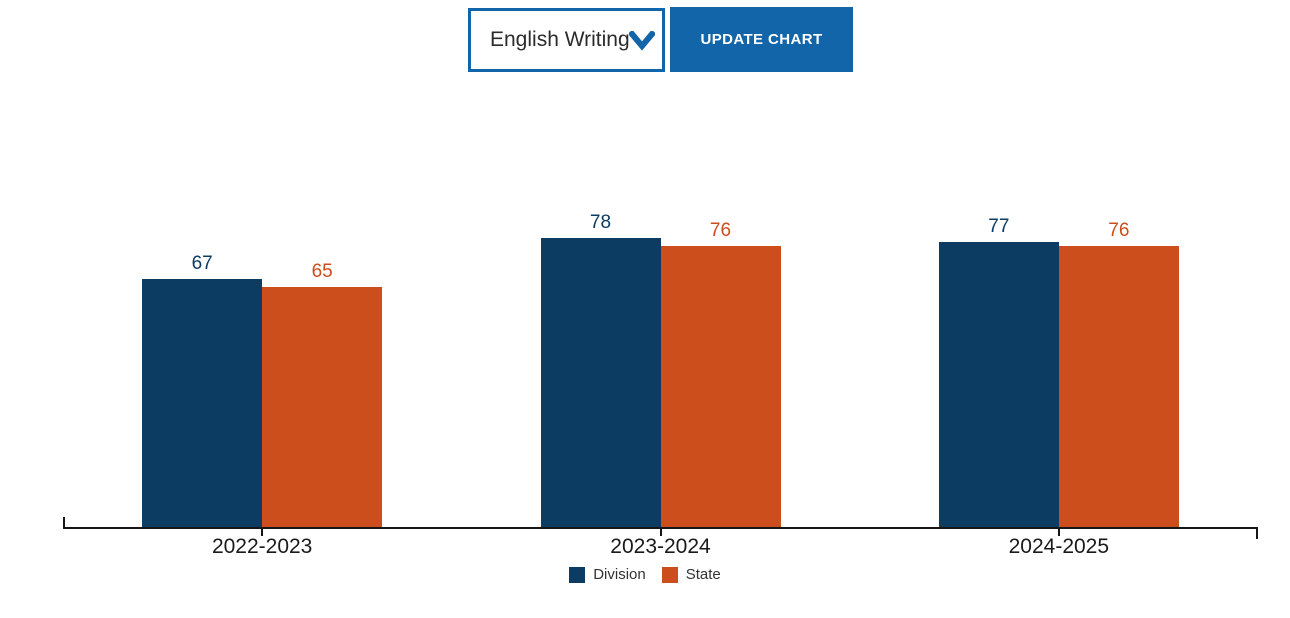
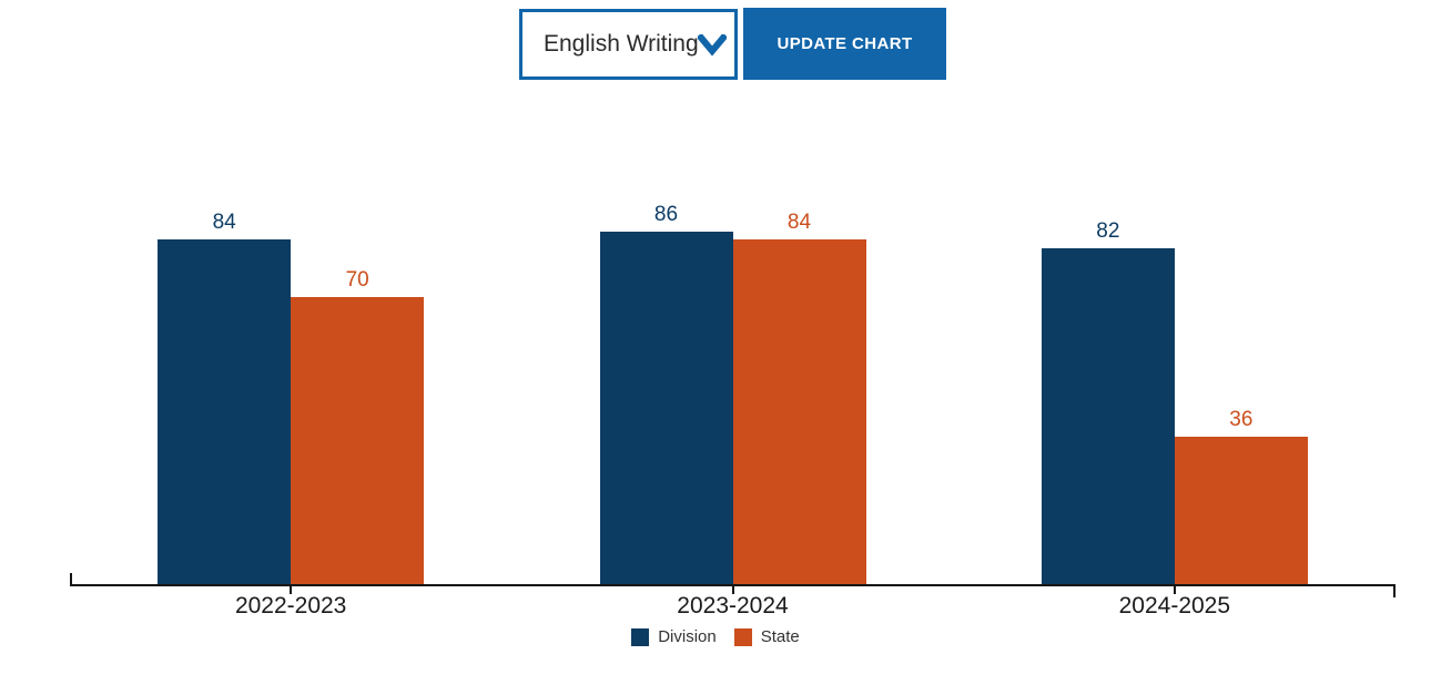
Division/2022-2023: 67 -> 84
State/2022-2023: 65 -> 70
Division/2023-2024: 78 -> 86
State/2023-2024: 76 -> 84
Division/2024-2025: 77 -> 82
State/2024-2025: 76 -> 36
